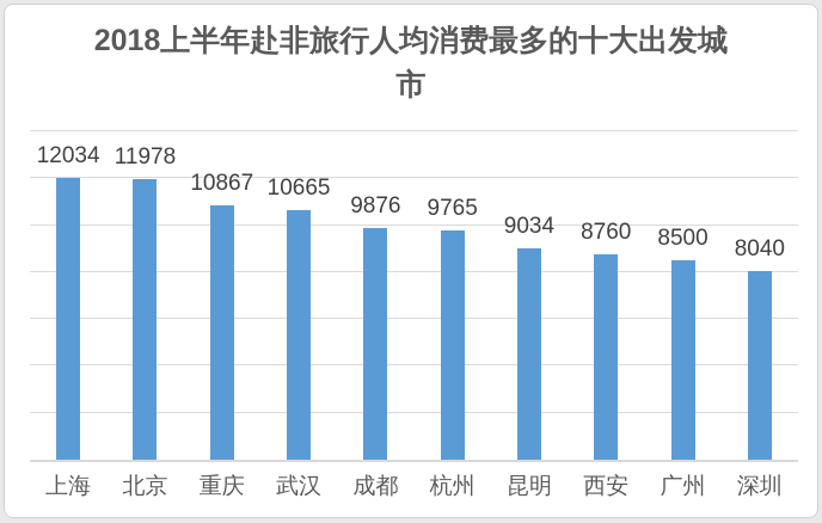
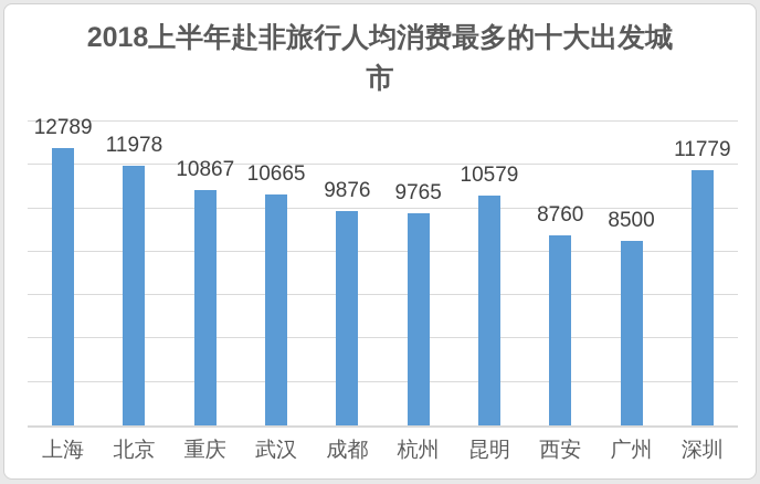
上海: 12034 -> 12789
昆明: 9034 -> 10579
深圳: 8040 -> 11779
